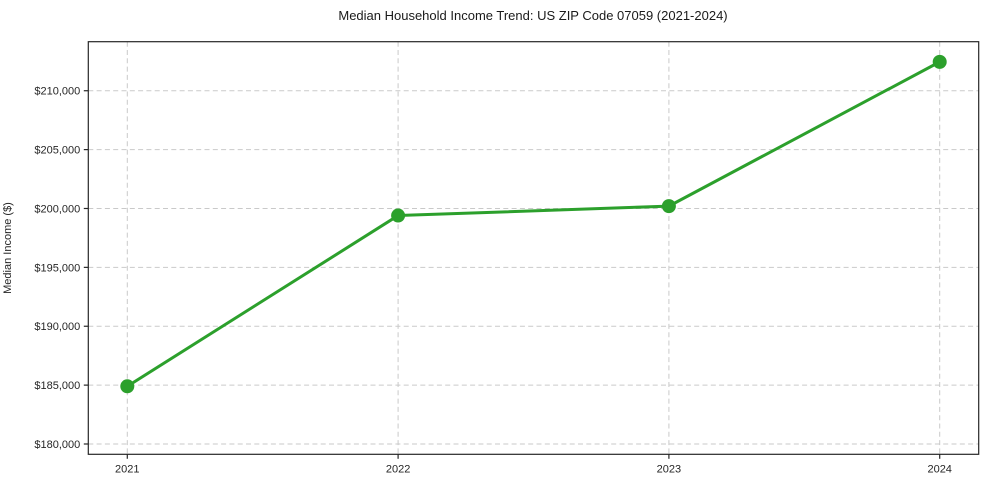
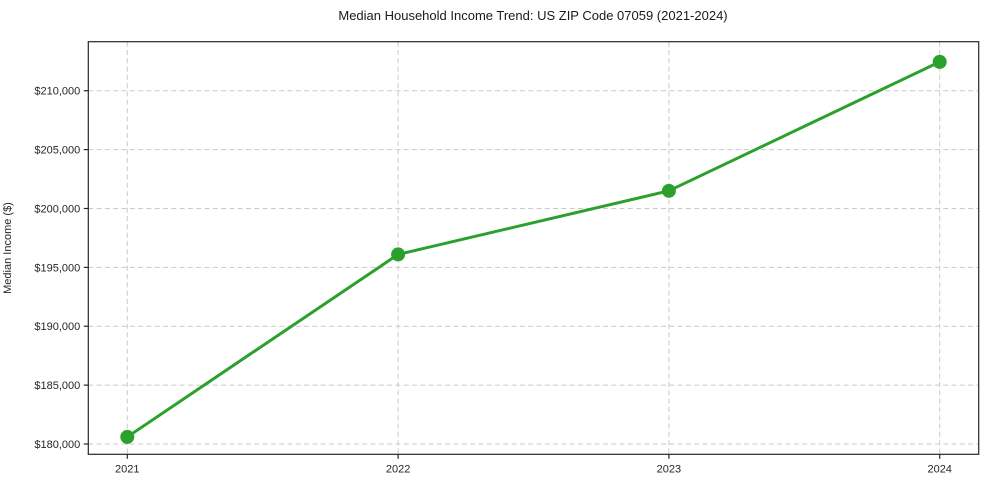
2021: $184900 -> $180600
2022: $199400 -> $196100
2023: $200200 -> $201500
